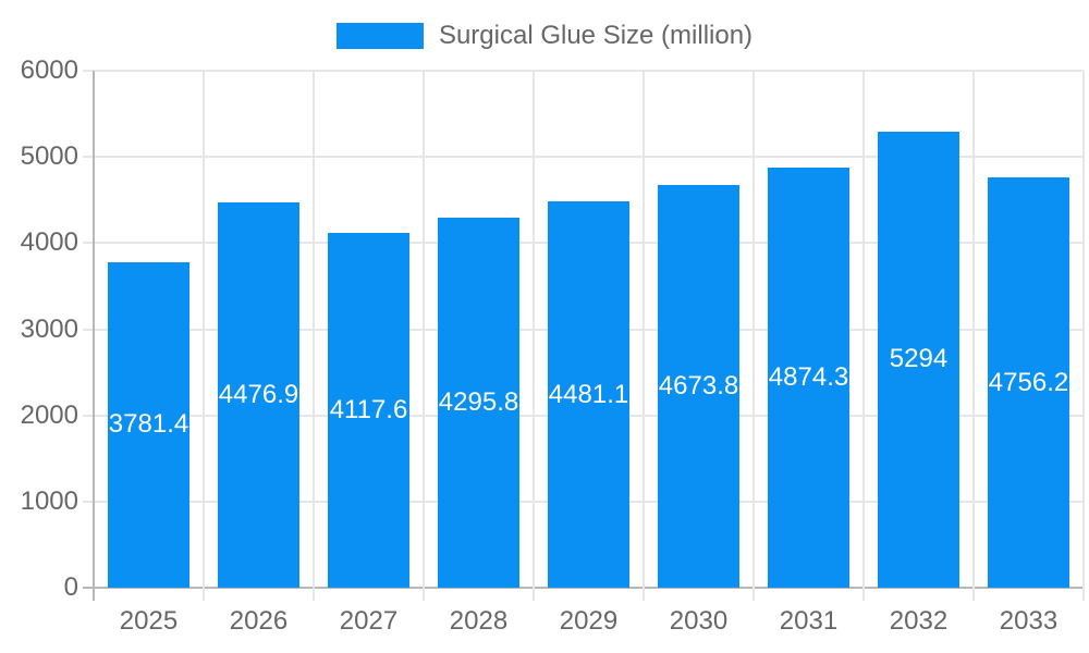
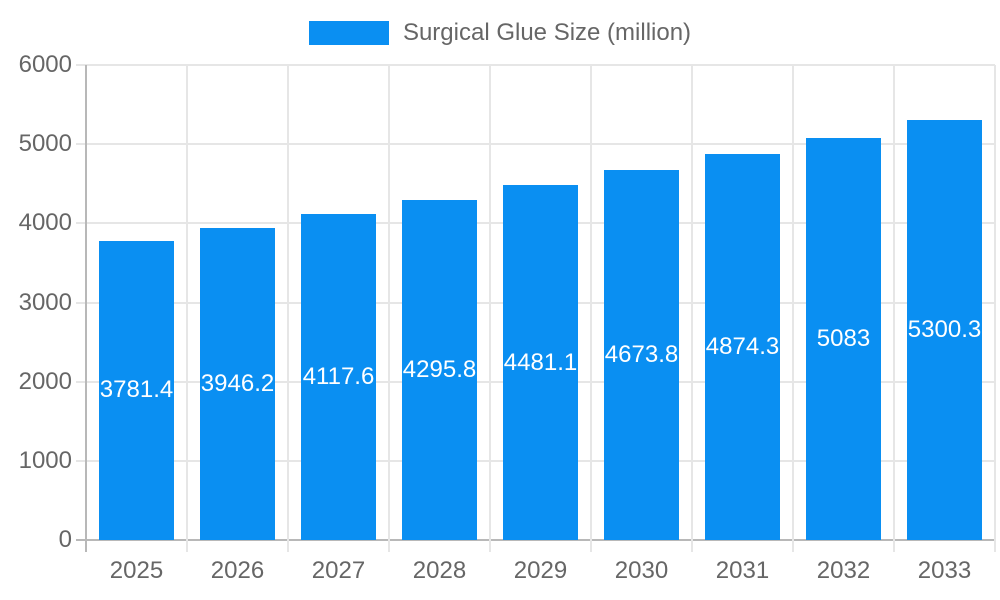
2026: 4476.9 -> 3946.2
2032: 5294 -> 5083
2033: 4756.2 -> 5300.3
